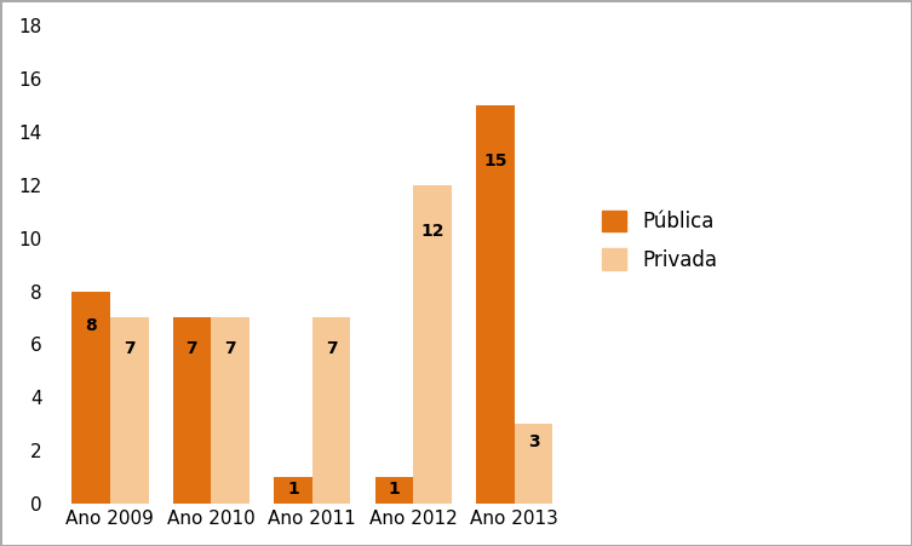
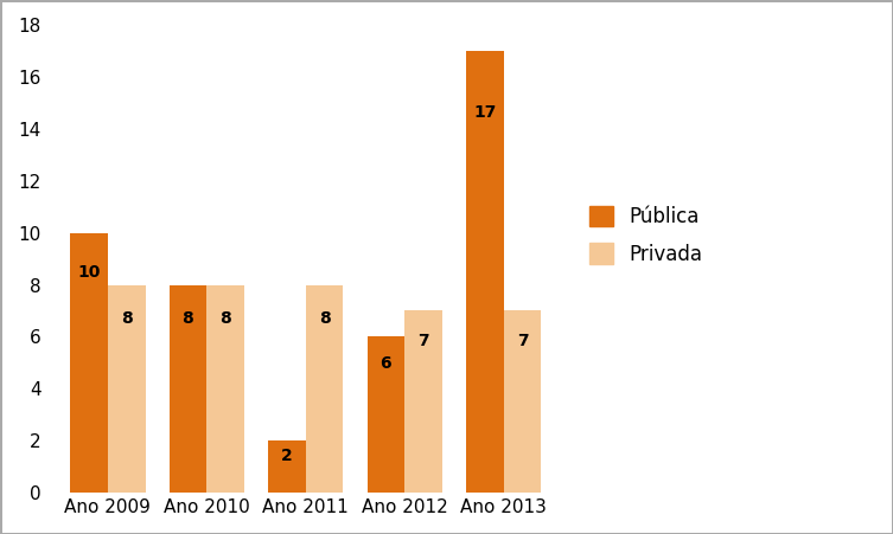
Pública/Ano 2009: 8 -> 10
Privada/Ano 2009: 7 -> 8
Pública/Ano 2010: 7 -> 8
Privada/Ano 2010: 7 -> 8
Pública/Ano 2011: 1 -> 2
Privada/Ano 2011: 7 -> 8
Pública/Ano 2012: 1 -> 6
Privada/Ano 2012: 12 -> 7
Pública/Ano 2013: 15 -> 17
Privada/Ano 2013: 3 -> 7
